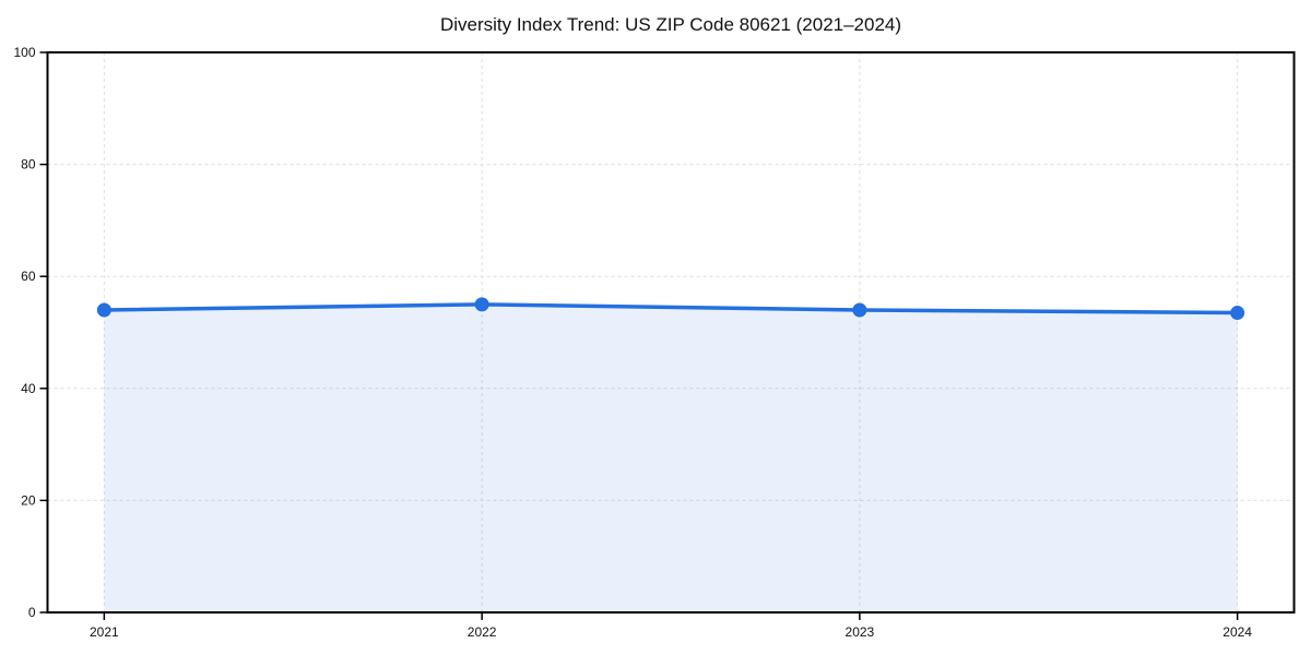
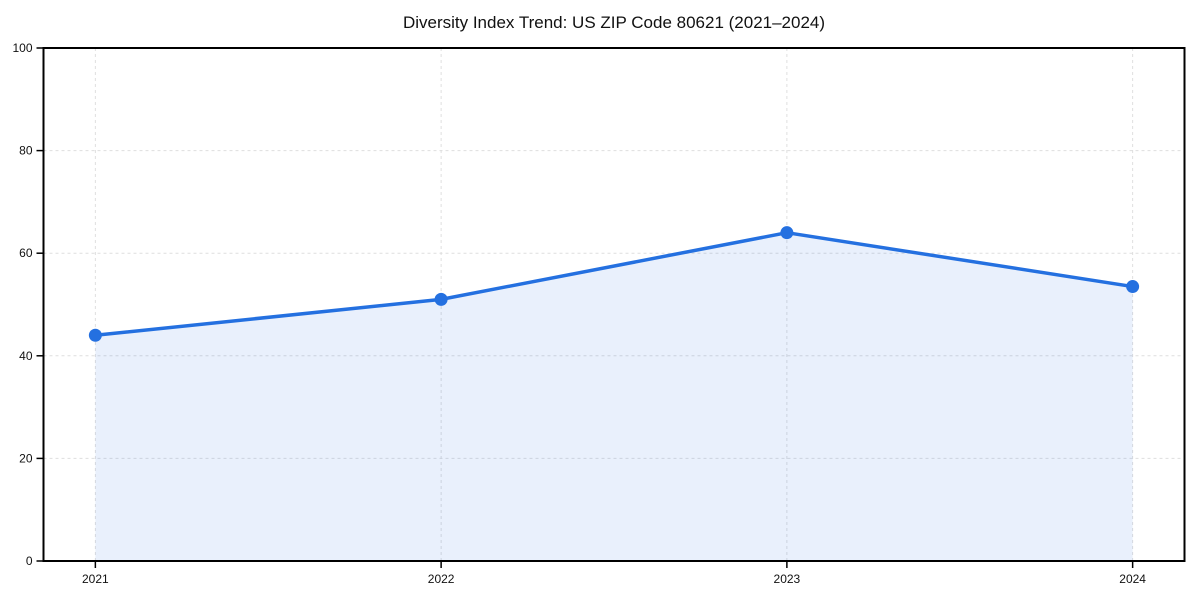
2021: 54 -> 44
2022: 55 -> 51
2023: 54 -> 64
